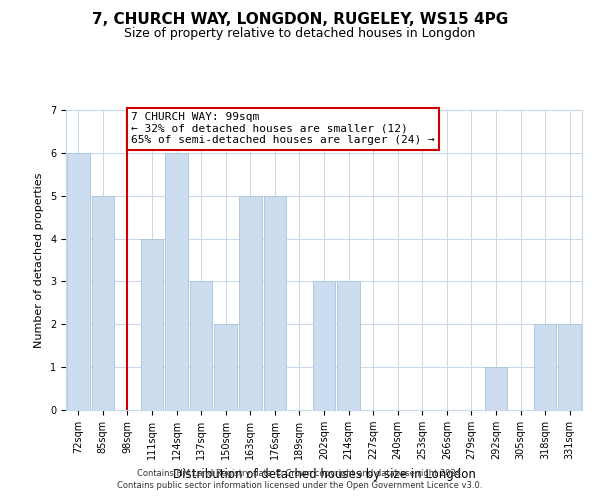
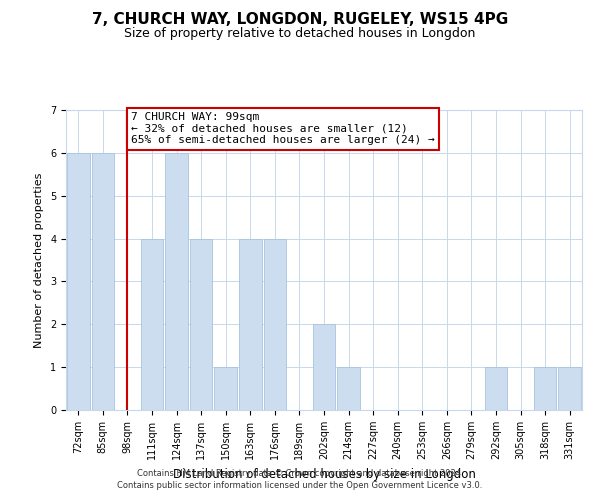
85sqm: 5 -> 6
137sqm: 3 -> 4
150sqm: 2 -> 1
163sqm: 5 -> 4
176sqm: 5 -> 4
202sqm: 3 -> 2
214sqm: 3 -> 1
318sqm: 2 -> 1
331sqm: 2 -> 1
